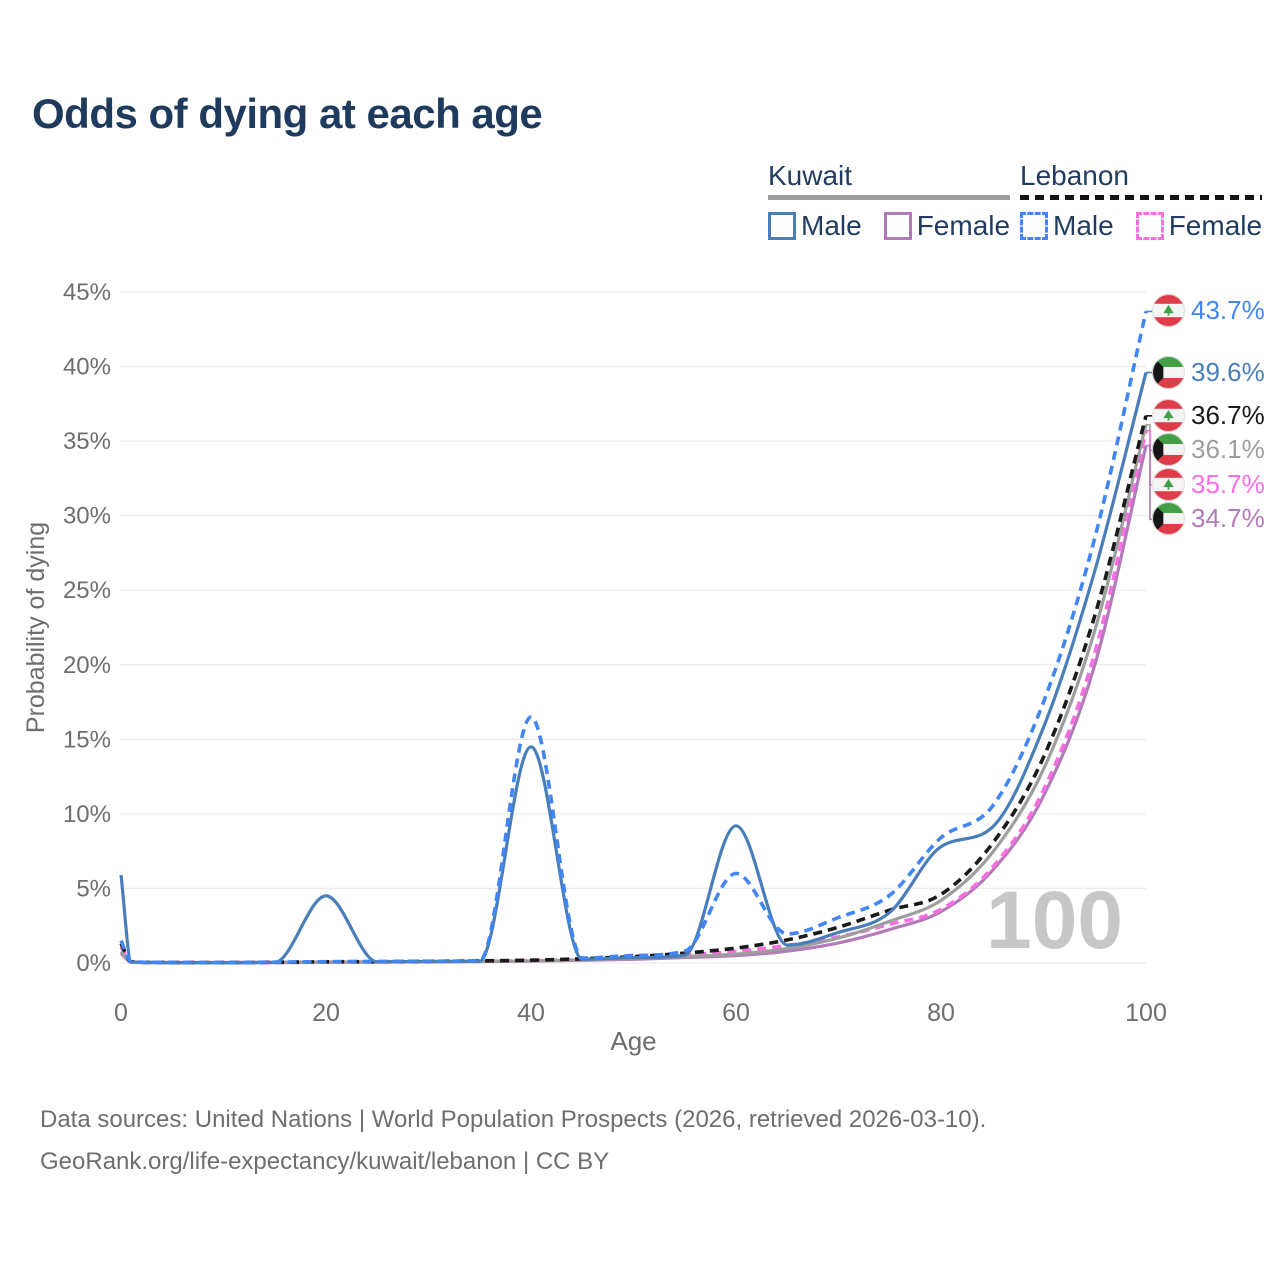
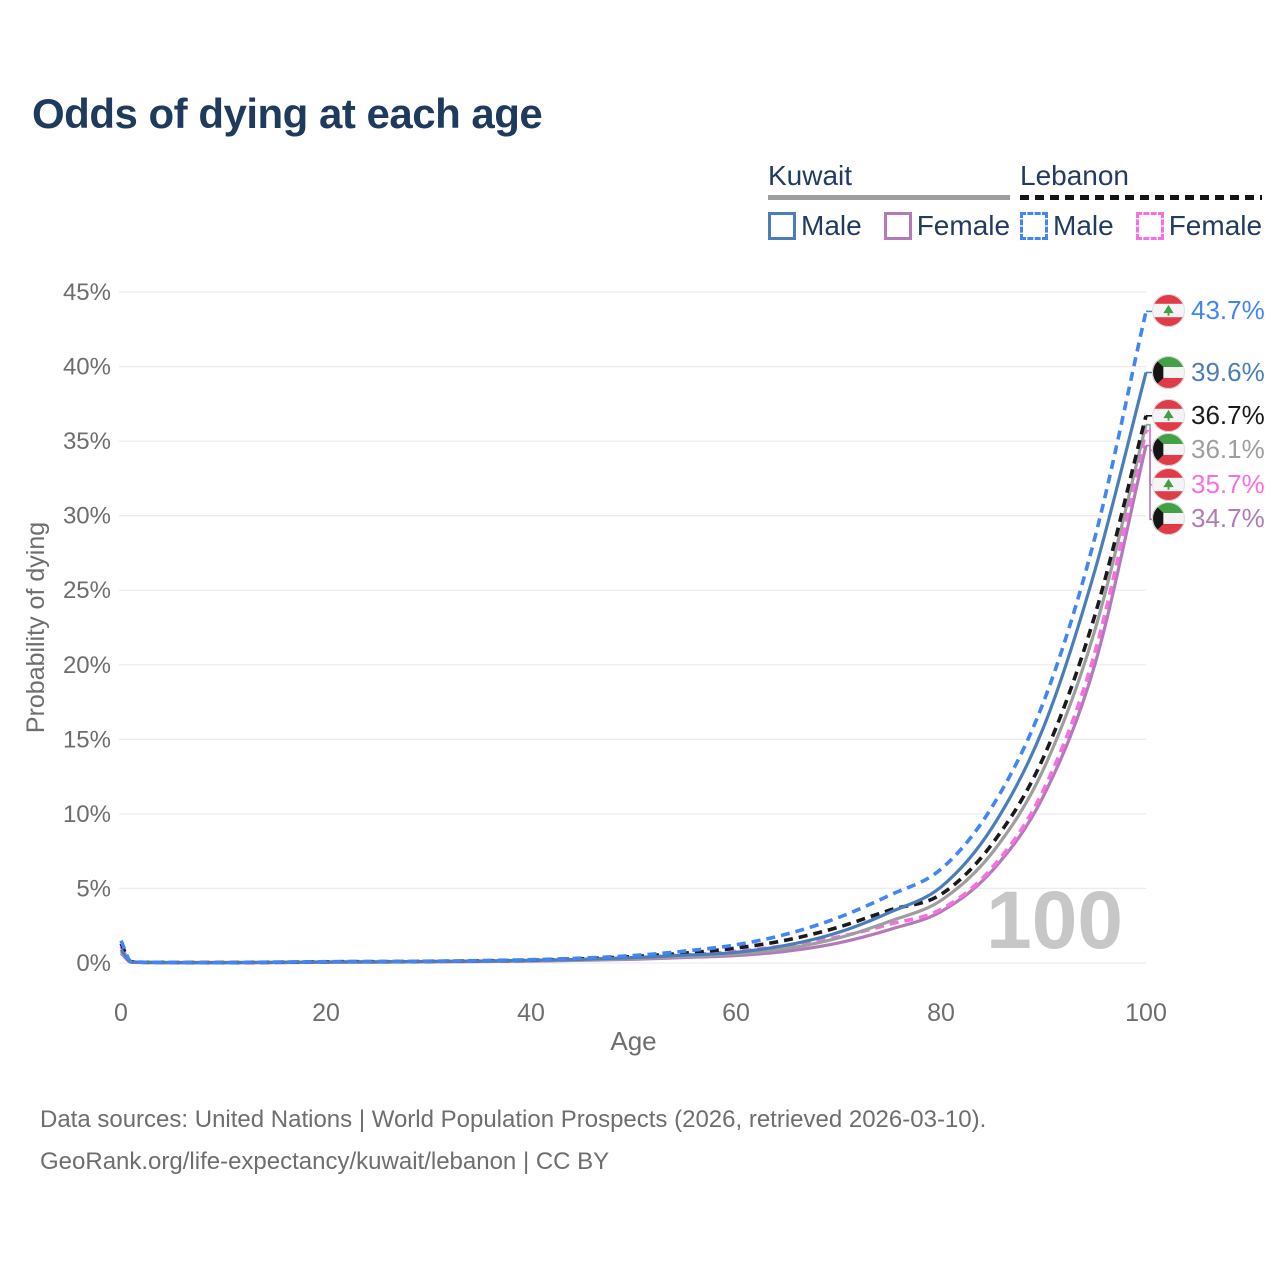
Kuwait Male/0: 5.9% -> 0.9%
Kuwait Male/20: 4.5% -> 0.1%
Lebanon Male/40: 16.5% -> 0.2%
Kuwait Male/40: 14.5% -> 0.2%
Lebanon Male/60: 6.0% -> 1.2%
Kuwait Male/60: 9.2% -> 0.7%
Lebanon Male/80: 8.4% -> 6.3%
Kuwait Male/80: 7.8% -> 5.1%
